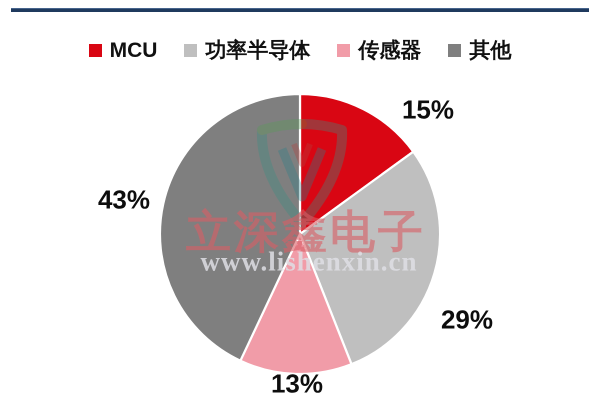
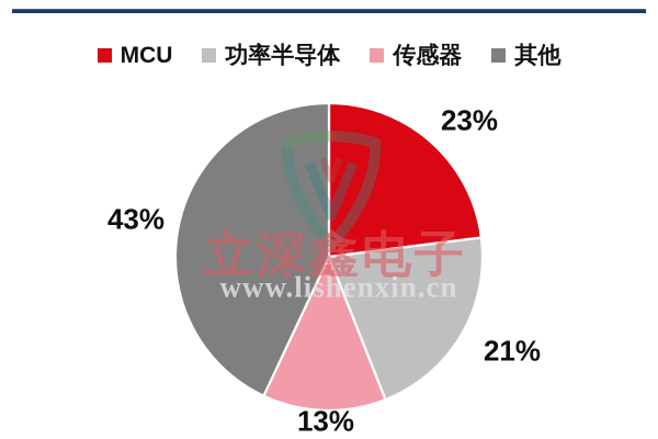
MCU: 15% -> 23%
功率半导体: 29% -> 21%
